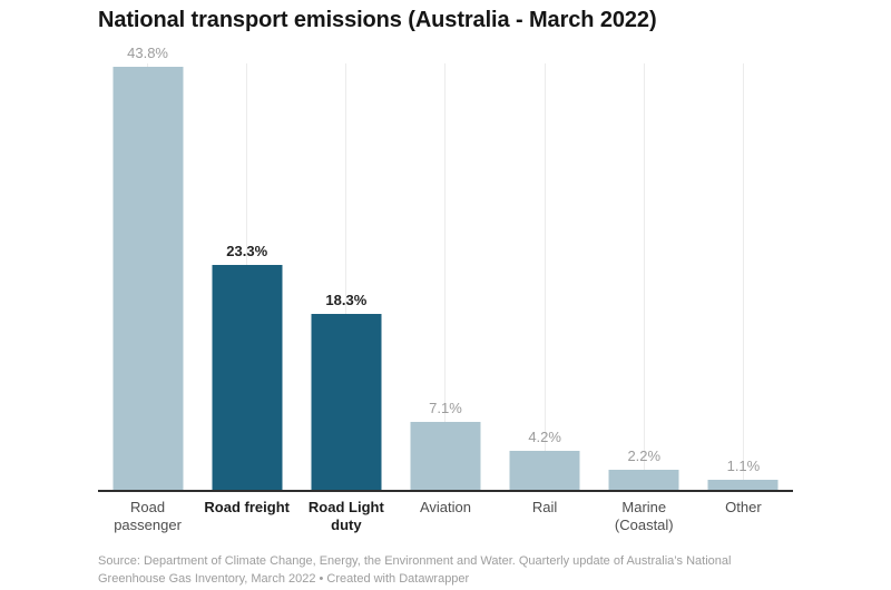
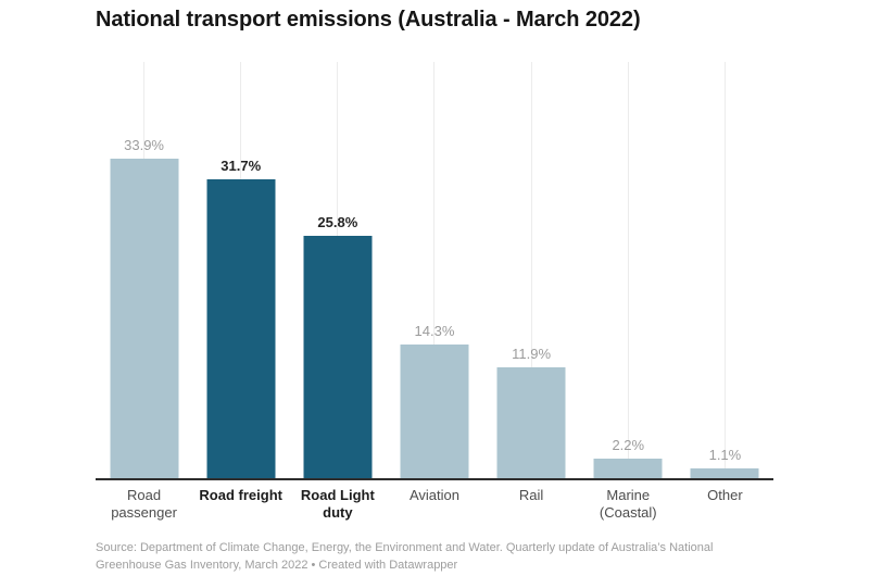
Road passenger: 43.8% -> 33.9%
Road freight: 23.3% -> 31.7%
Road Light duty: 18.3% -> 25.8%
Aviation: 7.1% -> 14.3%
Rail: 4.2% -> 11.9%
